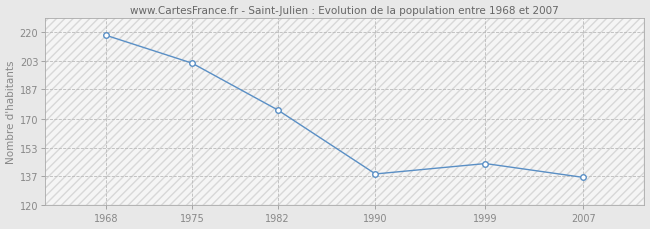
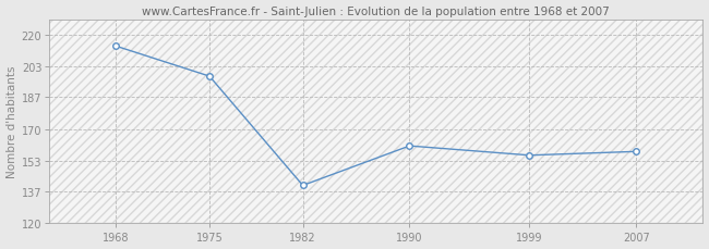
1968: 218 -> 214
1975: 202 -> 198
1982: 175 -> 140
1990: 138 -> 161
1999: 144 -> 156
2007: 136 -> 158
